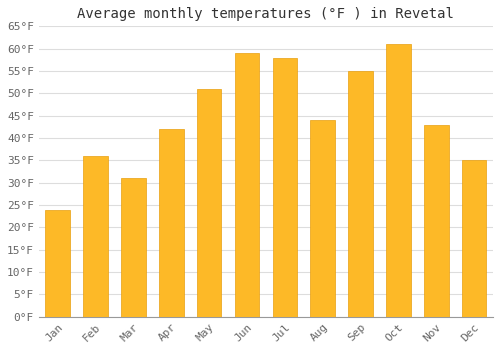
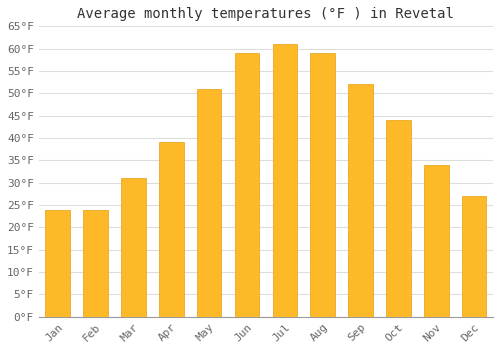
Feb: 36°F -> 24°F
Apr: 42°F -> 39°F
Jul: 58°F -> 61°F
Aug: 44°F -> 59°F
Sep: 55°F -> 52°F
Oct: 61°F -> 44°F
Nov: 43°F -> 34°F
Dec: 35°F -> 27°F
